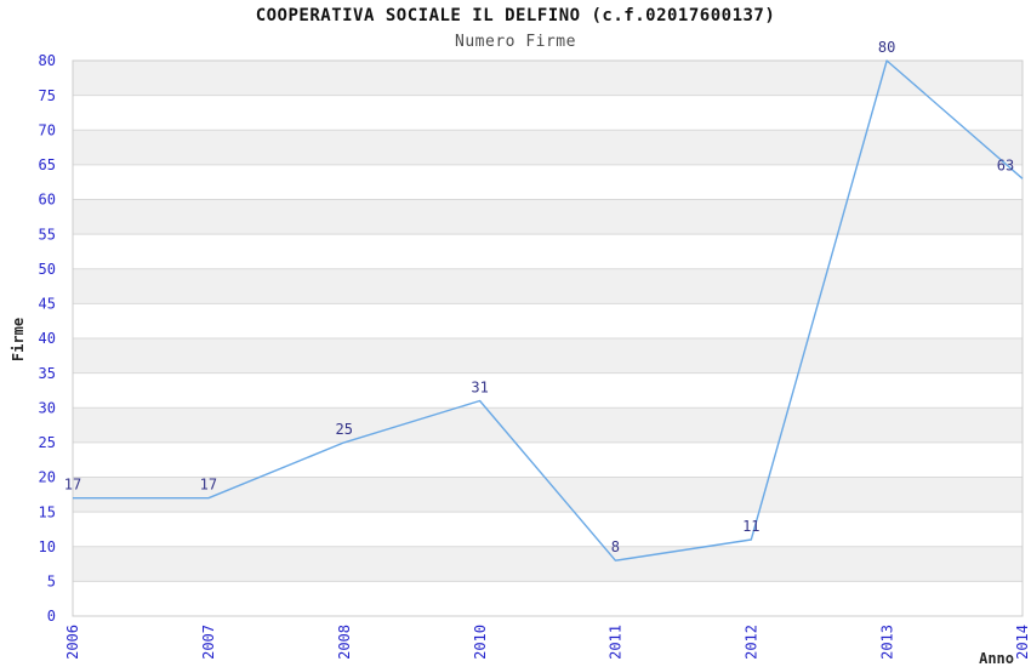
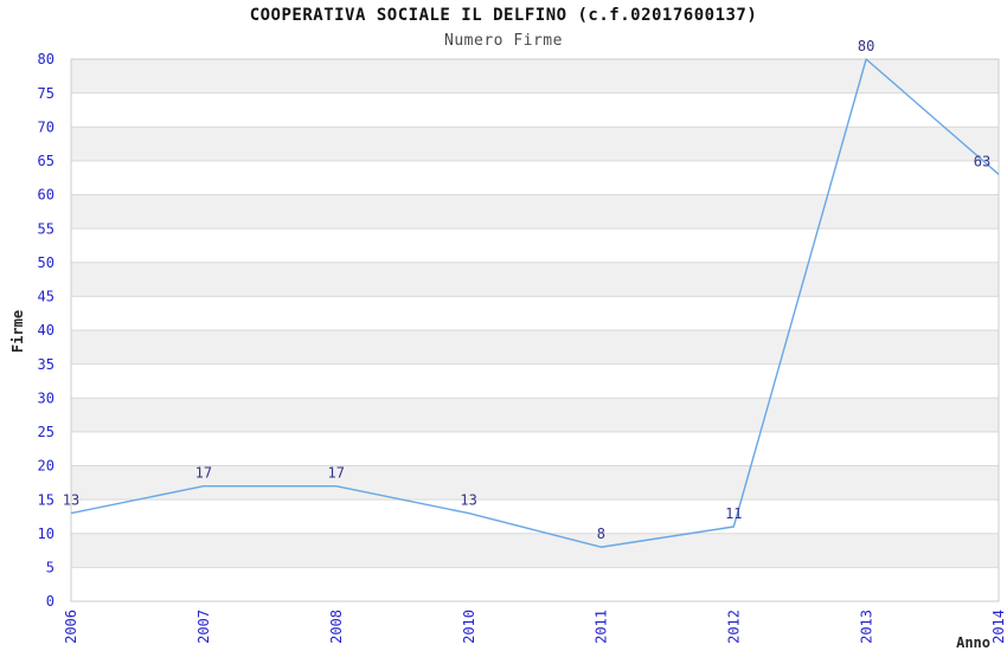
2006: 17 -> 13
2008: 25 -> 17
2010: 31 -> 13
